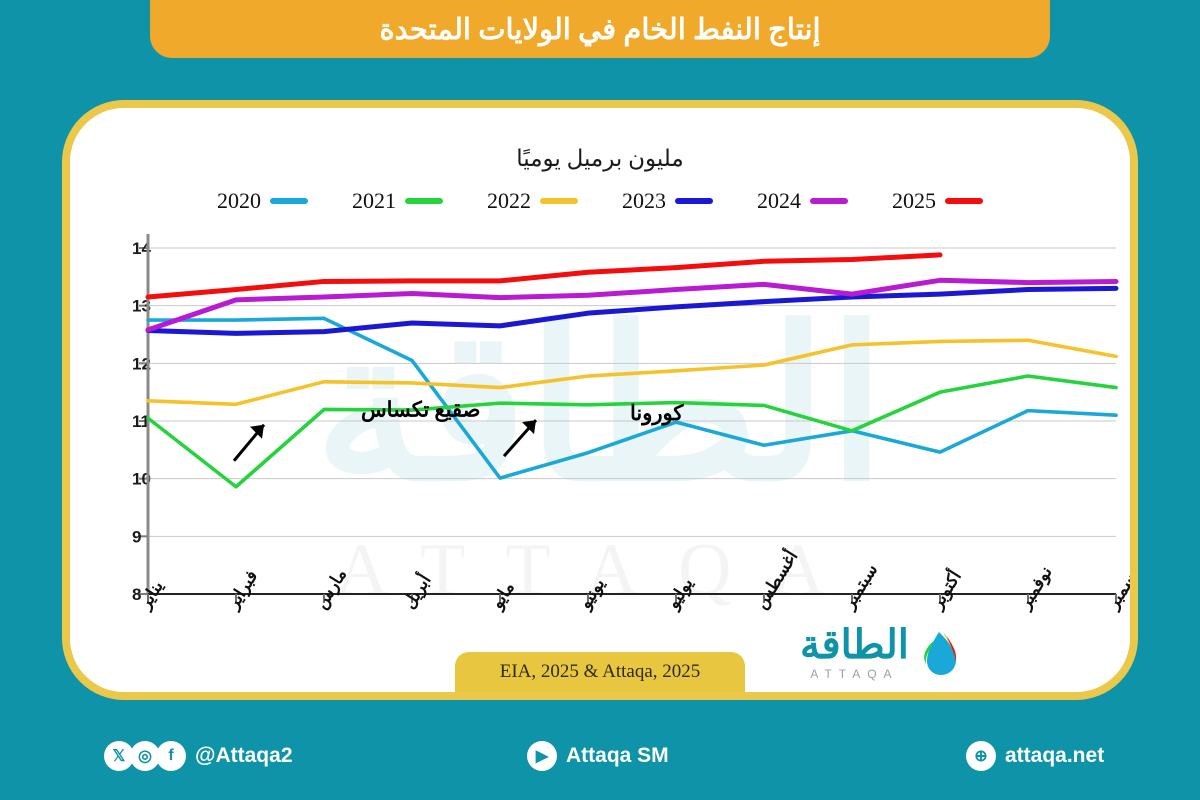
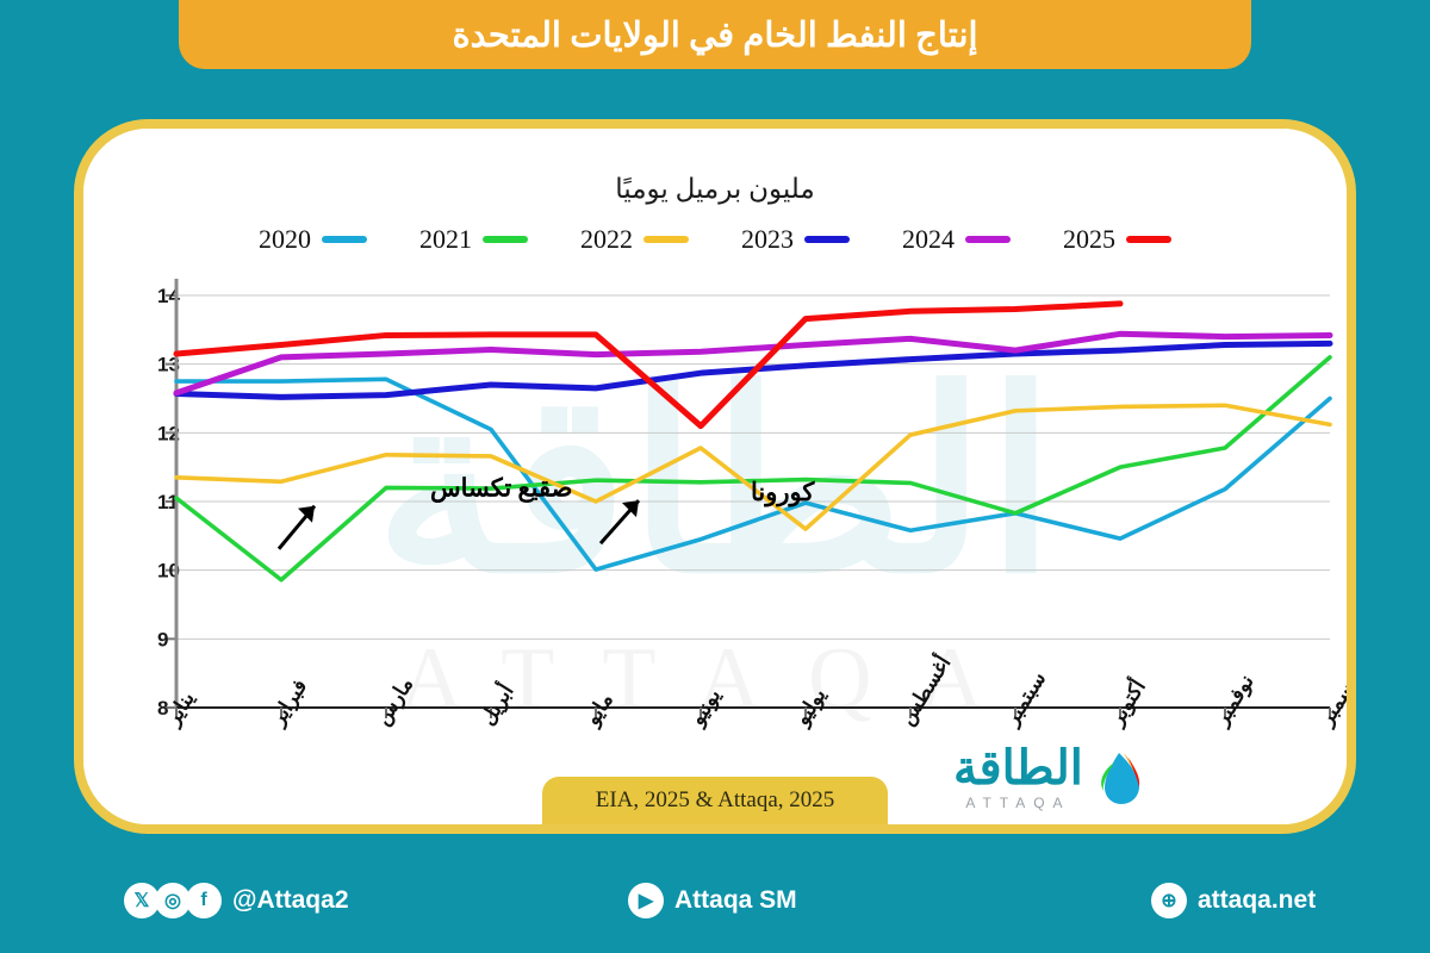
2022/مايو: 11.6 -> 11.0
2025/يونيو: 13.6 -> 12.1
2022/يوليو: 11.9 -> 10.6
2020/ديسمبر: 11.1 -> 12.5
2021/ديسمبر: 11.6 -> 13.1
